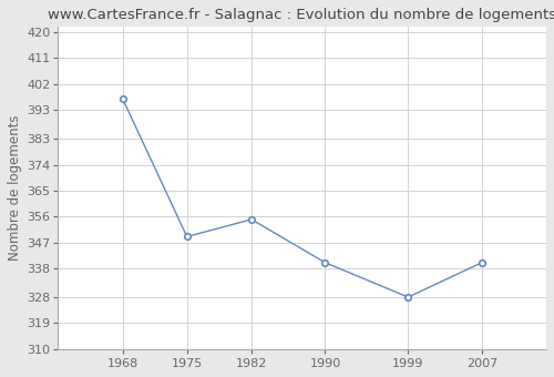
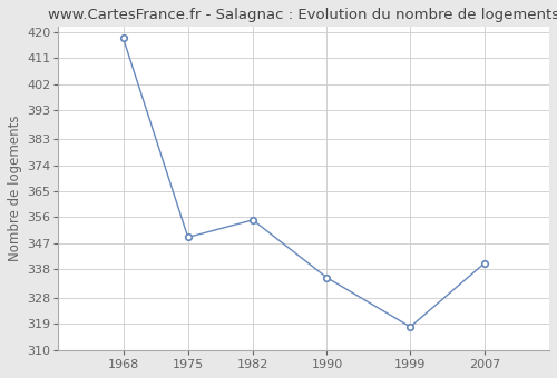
1968: 397 -> 418
1990: 340 -> 335
1999: 328 -> 318
